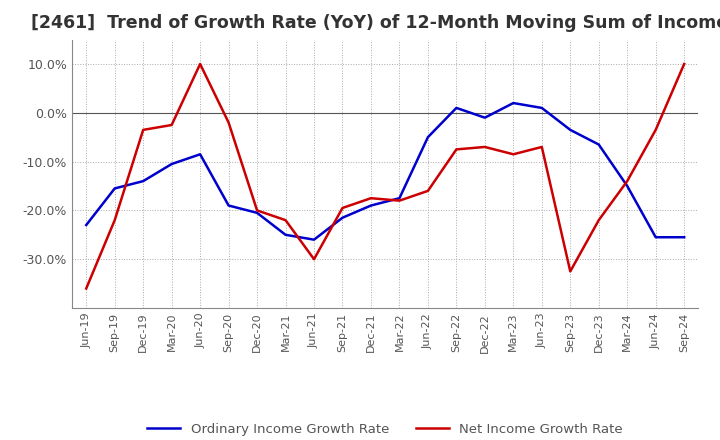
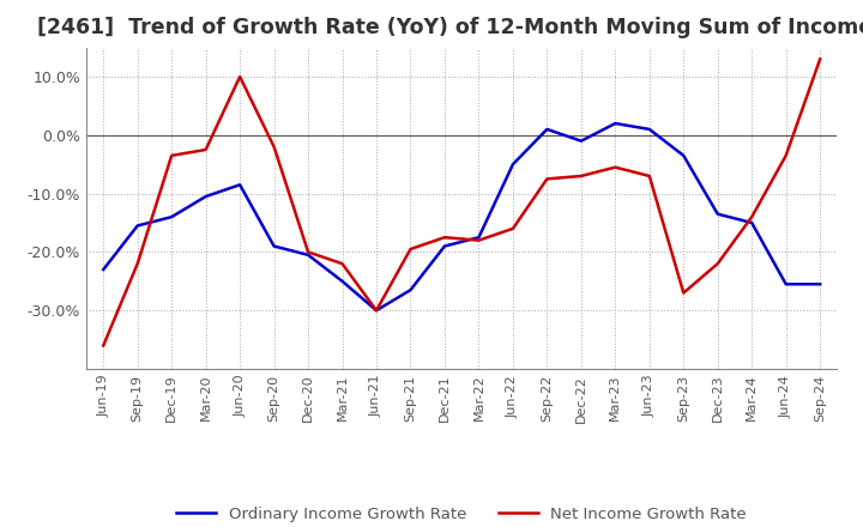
Ordinary Income Growth Rate/Jun-21: -26.0% -> -30.0%
Ordinary Income Growth Rate/Sep-21: -21.5% -> -26.5%
Net Income Growth Rate/Mar-23: -8.5% -> -5.5%
Net Income Growth Rate/Sep-23: -32.5% -> -27.0%
Ordinary Income Growth Rate/Dec-23: -6.5% -> -13.5%
Net Income Growth Rate/Sep-24: 10.0% -> 13.0%
